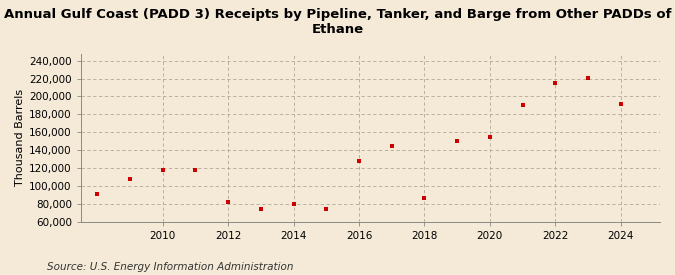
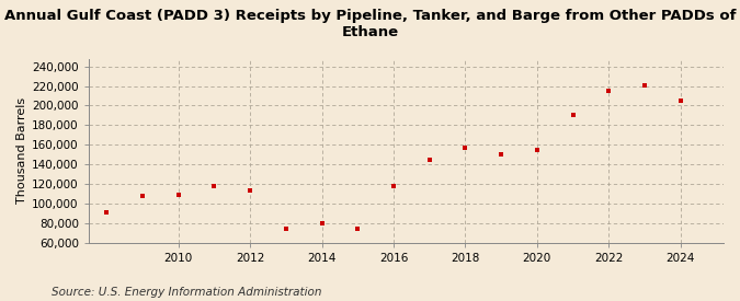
2010: 118,000 -> 109,000
2012: 82,000 -> 113,000
2016: 128,000 -> 118,000
2018: 86,000 -> 157,000
2024: 192,000 -> 205,000
